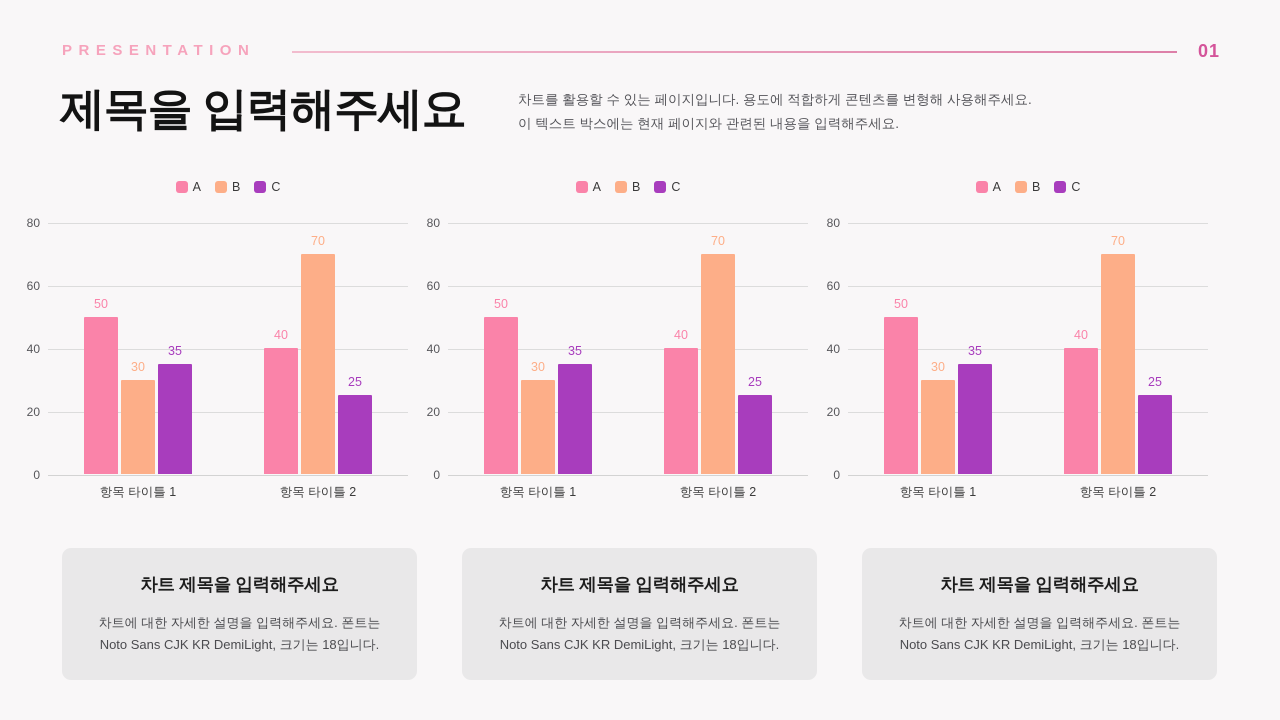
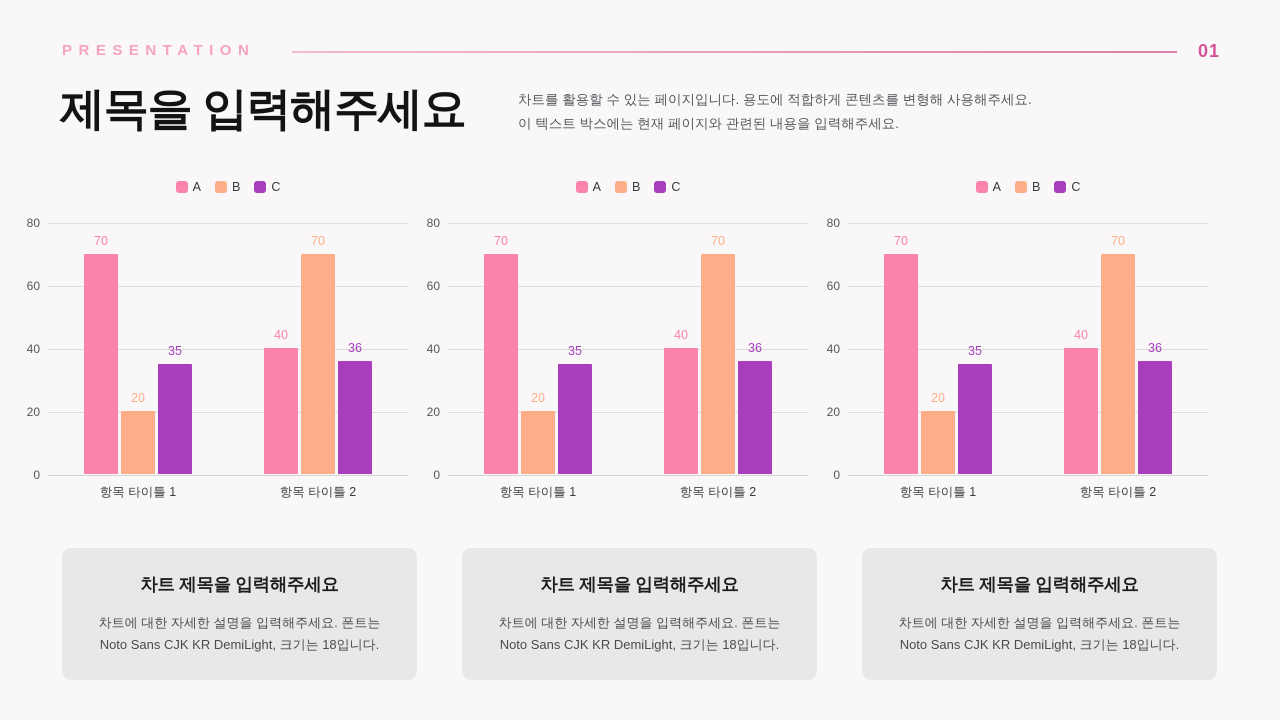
A/항목 타이틀 1: 50 -> 70
B/항목 타이틀 1: 30 -> 20
C/항목 타이틀 2: 25 -> 36
